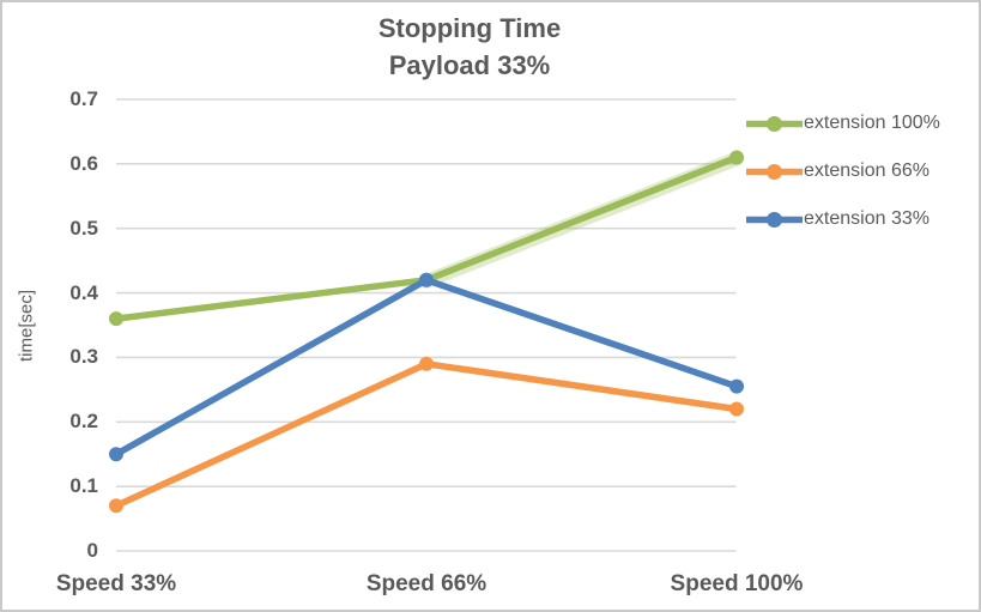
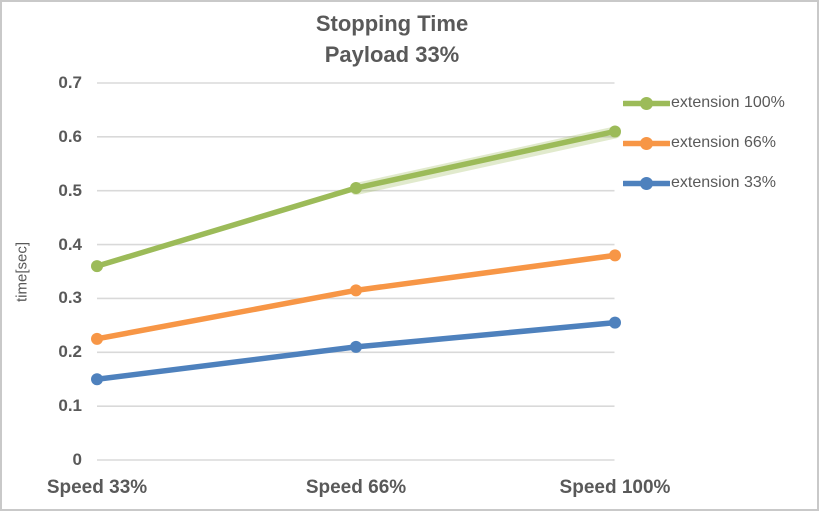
extension 66%/Speed 33%: 0.07 -> 0.23
extension 100%/Speed 66%: 0.42 -> 0.51
extension 66%/Speed 66%: 0.29 -> 0.32
extension 33%/Speed 66%: 0.42 -> 0.21
extension 66%/Speed 100%: 0.22 -> 0.38
